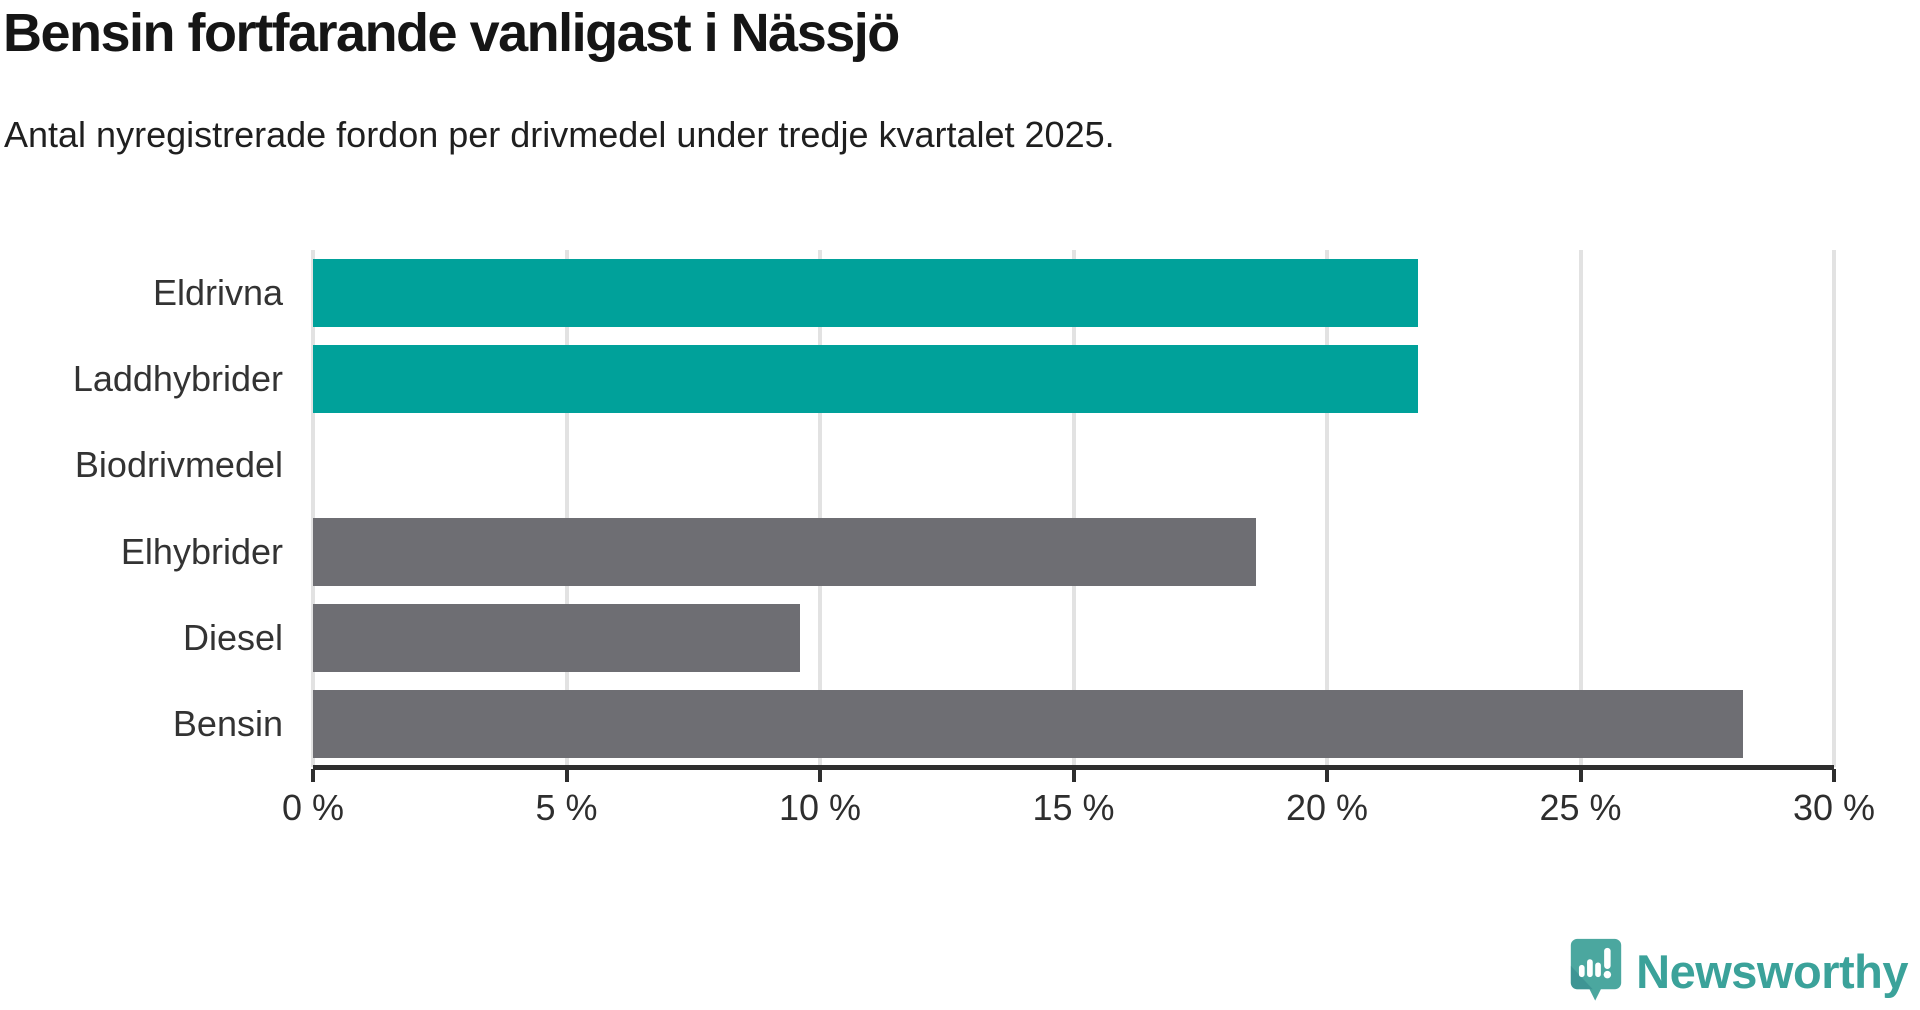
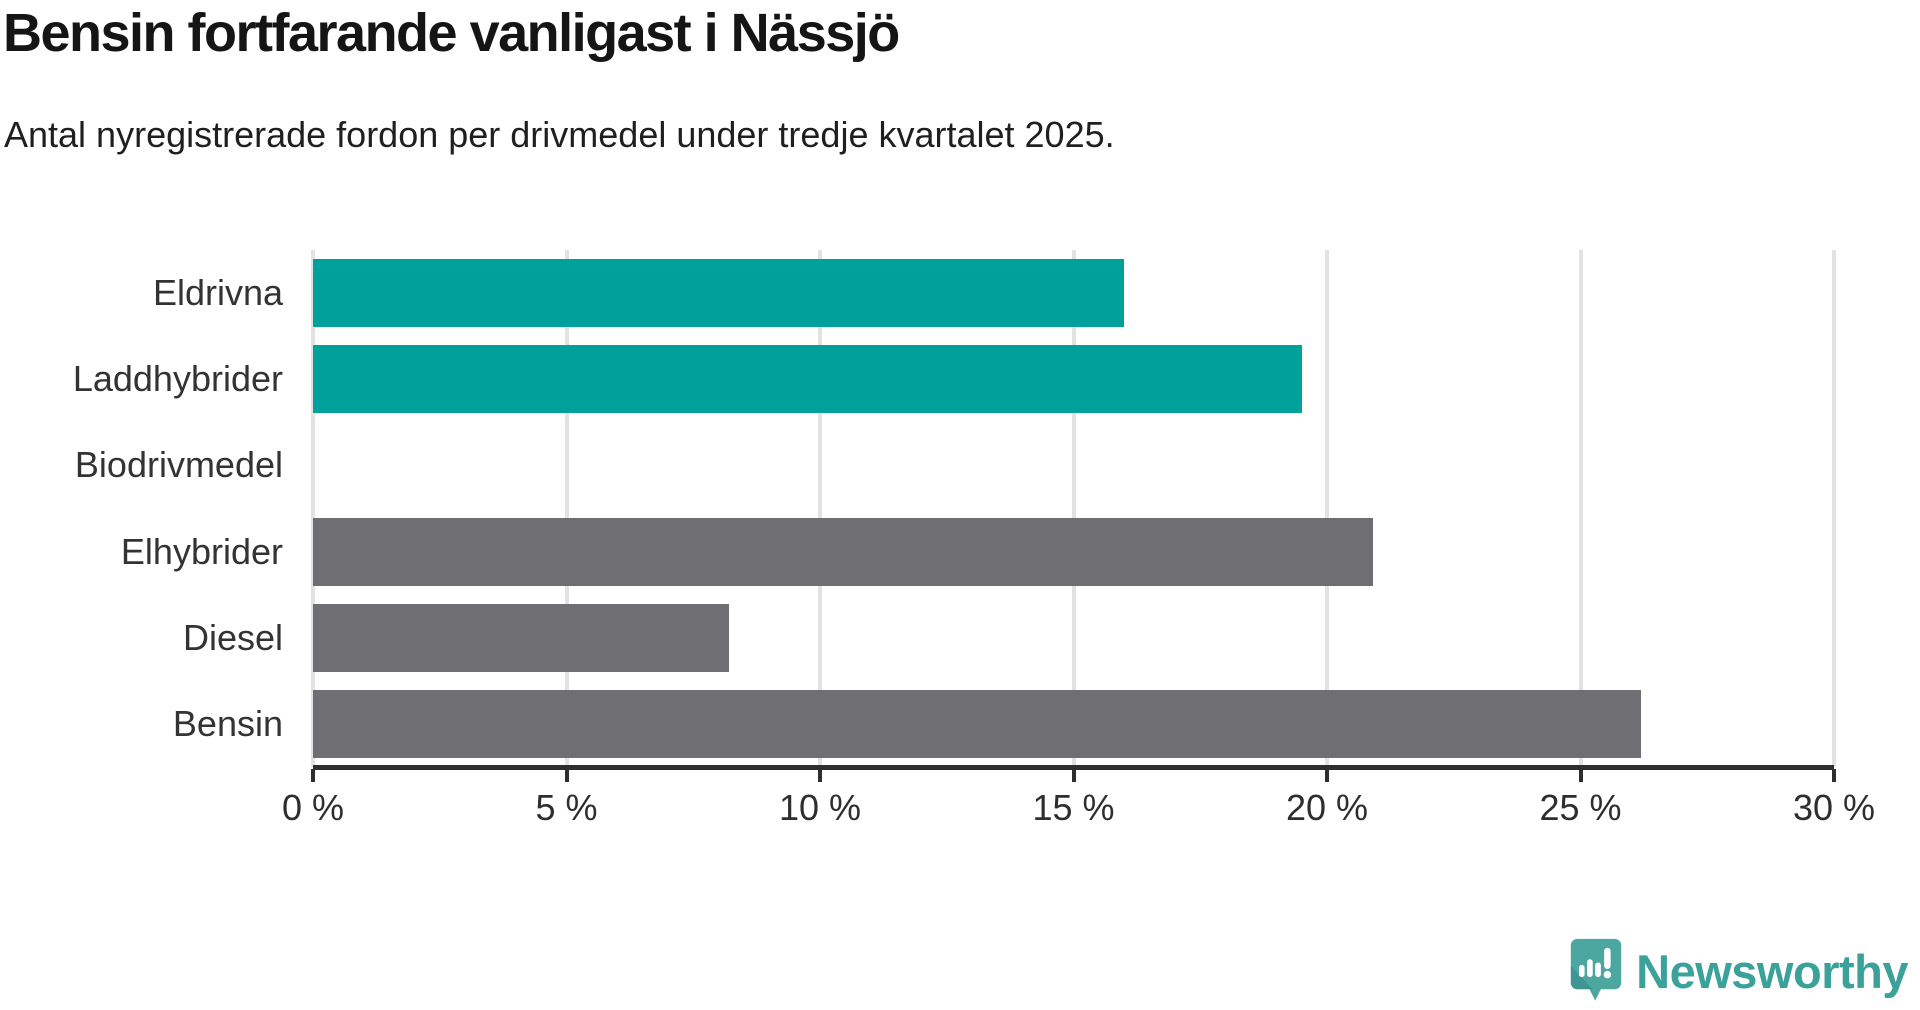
Eldrivna: 21.8% -> 16.0%
Laddhybrider: 21.8% -> 19.5%
Elhybrider: 18.6% -> 20.9%
Diesel: 9.6% -> 8.2%
Bensin: 28.2% -> 26.2%
